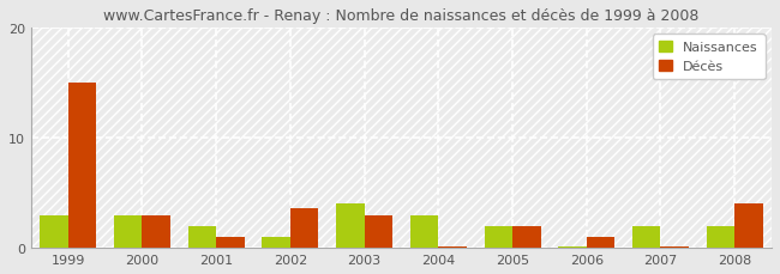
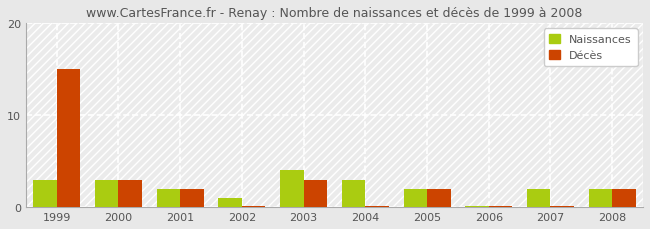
Décès/2001: 1.0 -> 2.0
Décès/2002: 3.6 -> 0.1
Décès/2006: 1.0 -> 0.1
Décès/2008: 4.0 -> 2.0
